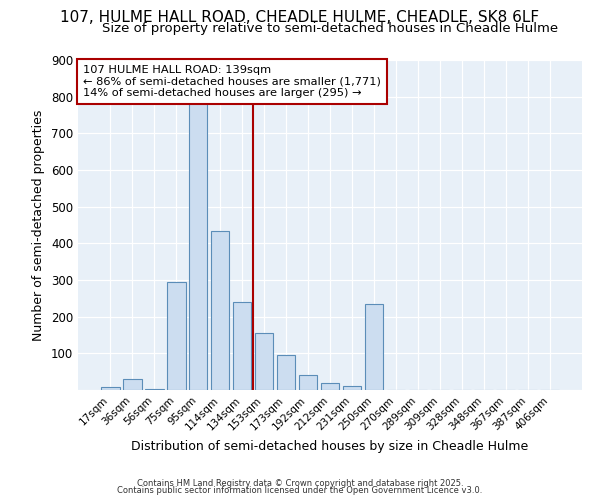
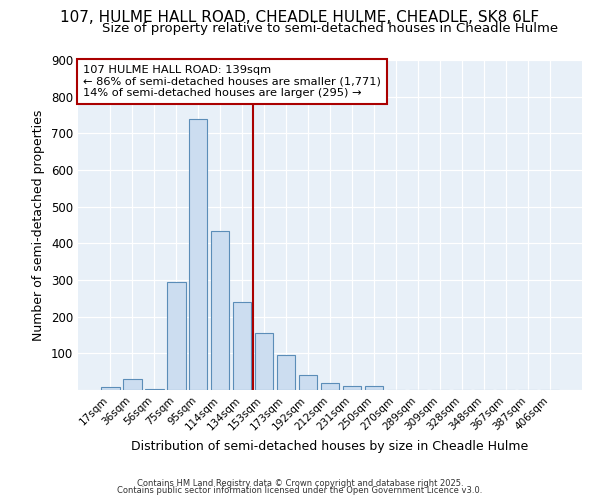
95sqm: 785 -> 740
250sqm: 235 -> 10
